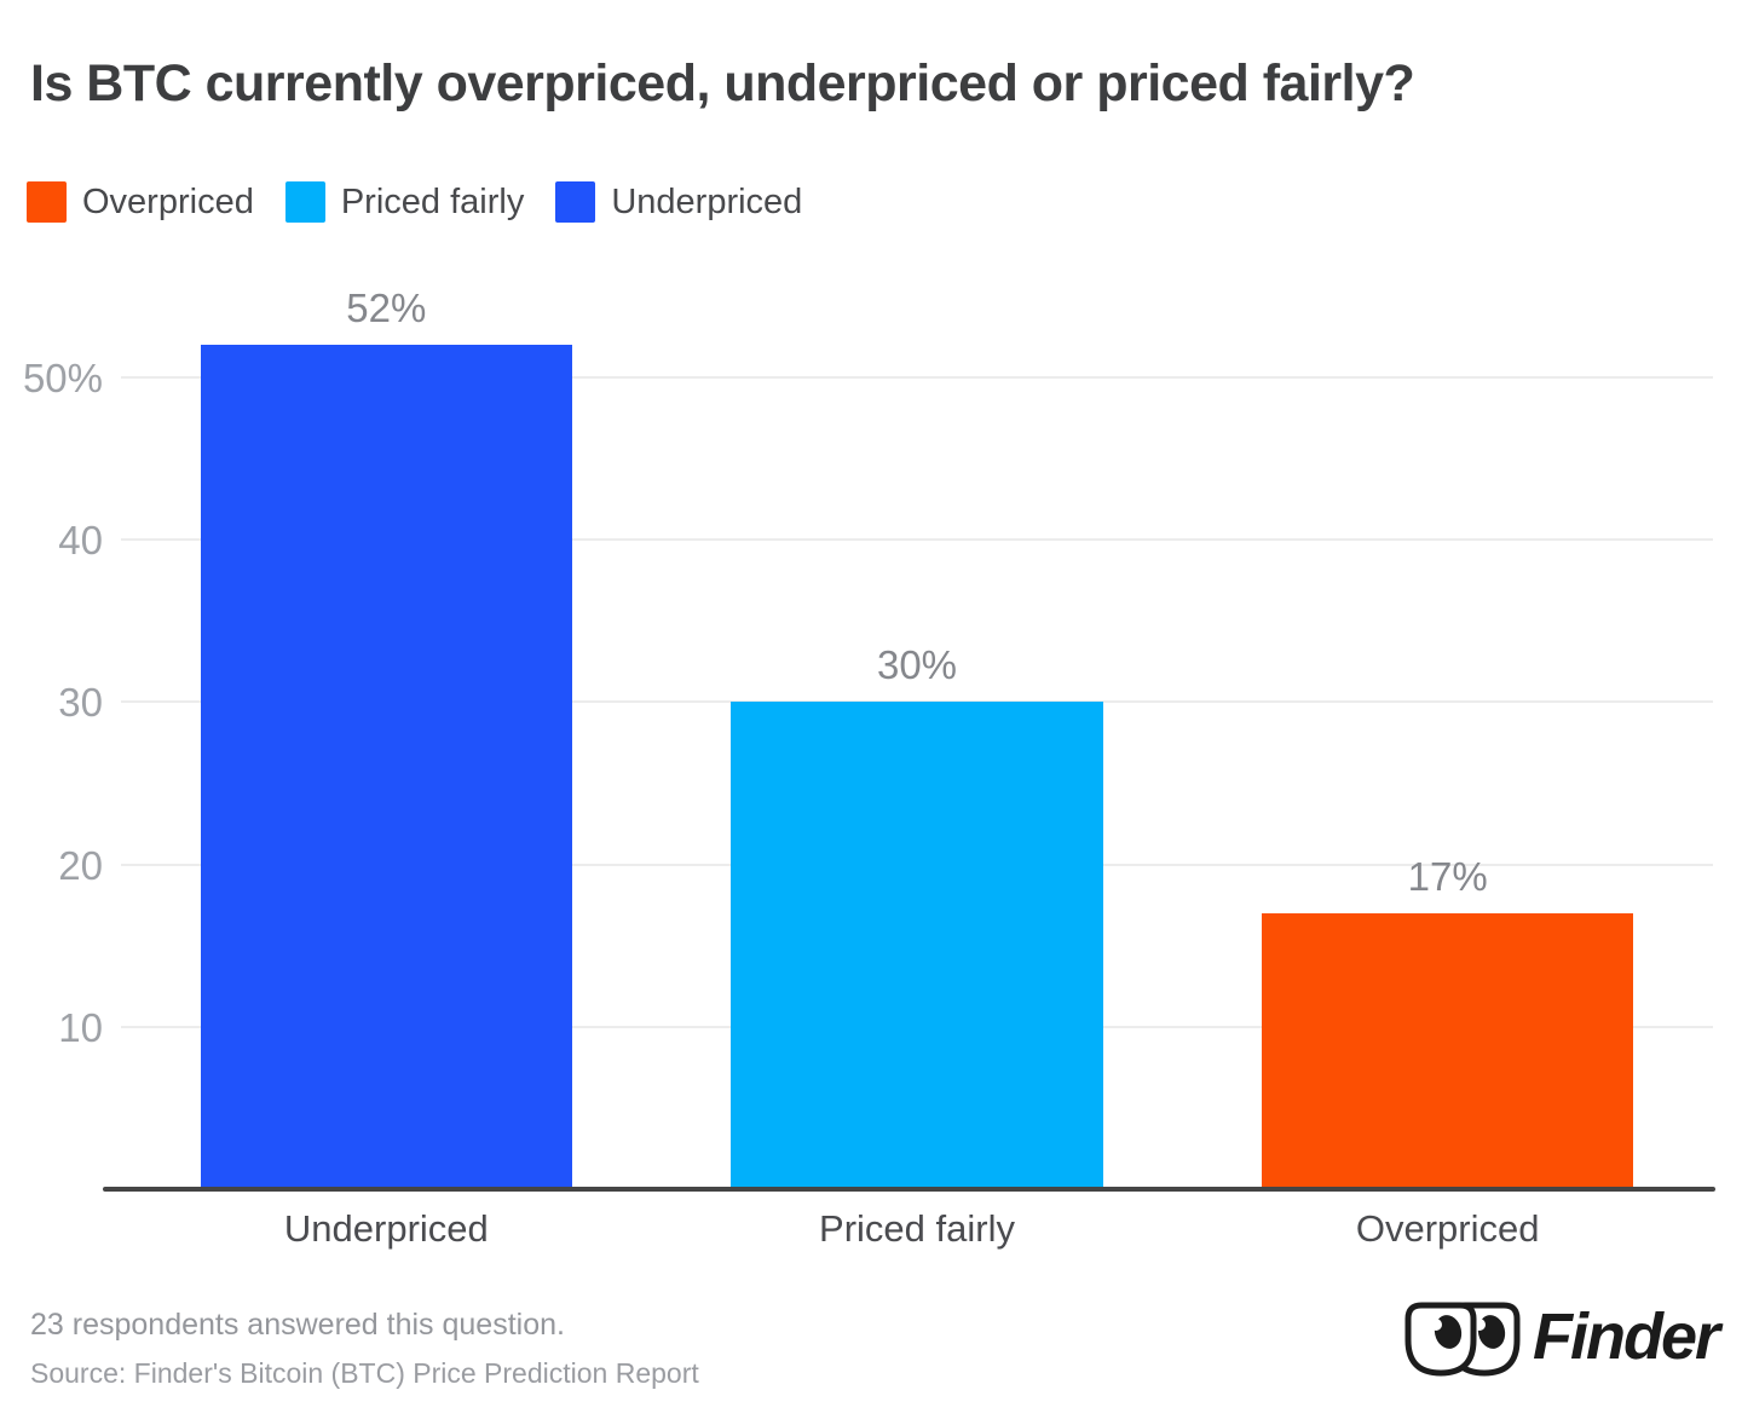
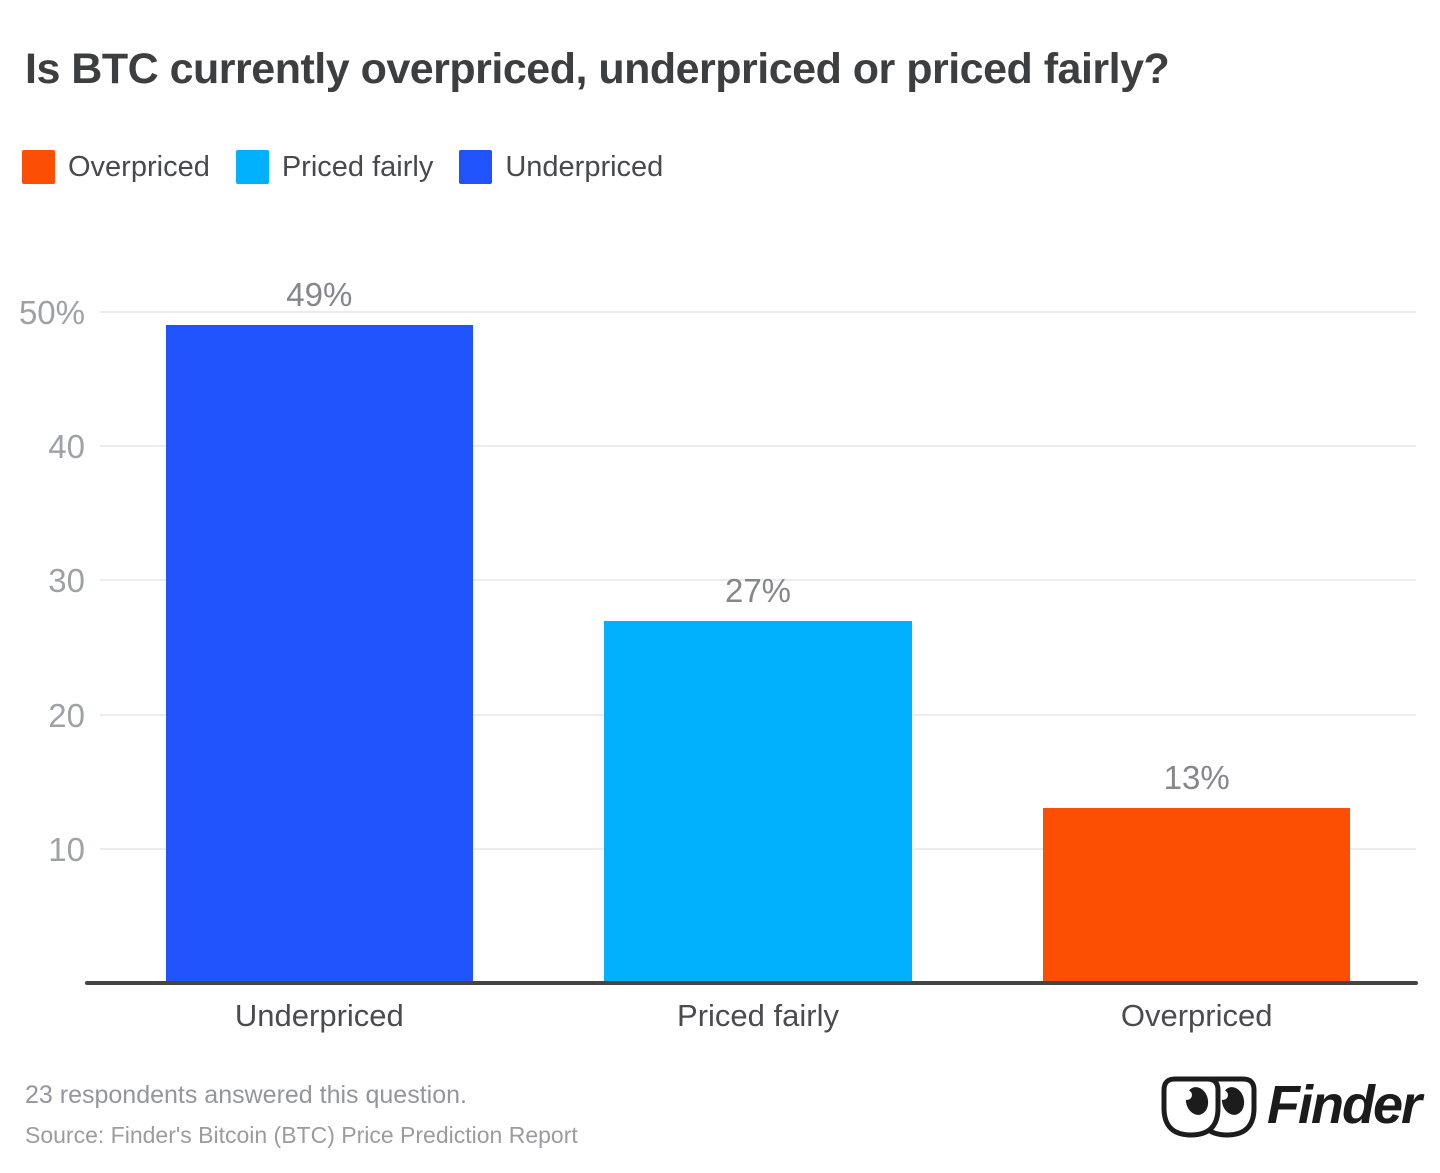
Underpriced: 52% -> 49%
Priced fairly: 30% -> 27%
Overpriced: 17% -> 13%
